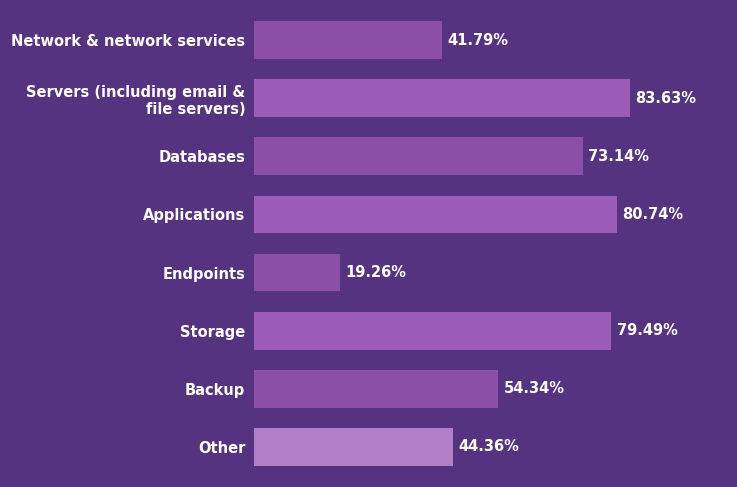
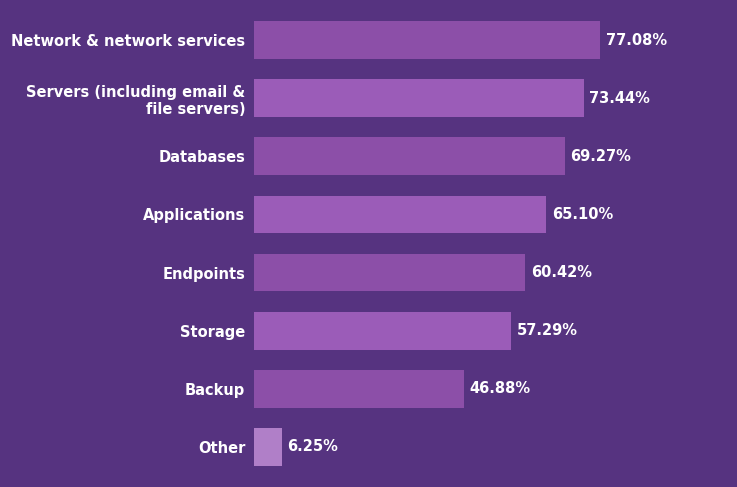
Network & network services: 41.79% -> 77.08%
Servers (including email & file servers): 83.63% -> 73.44%
Databases: 73.14% -> 69.27%
Applications: 80.74% -> 65.10%
Endpoints: 19.26% -> 60.42%
Storage: 79.49% -> 57.29%
Backup: 54.34% -> 46.88%
Other: 44.36% -> 6.25%
